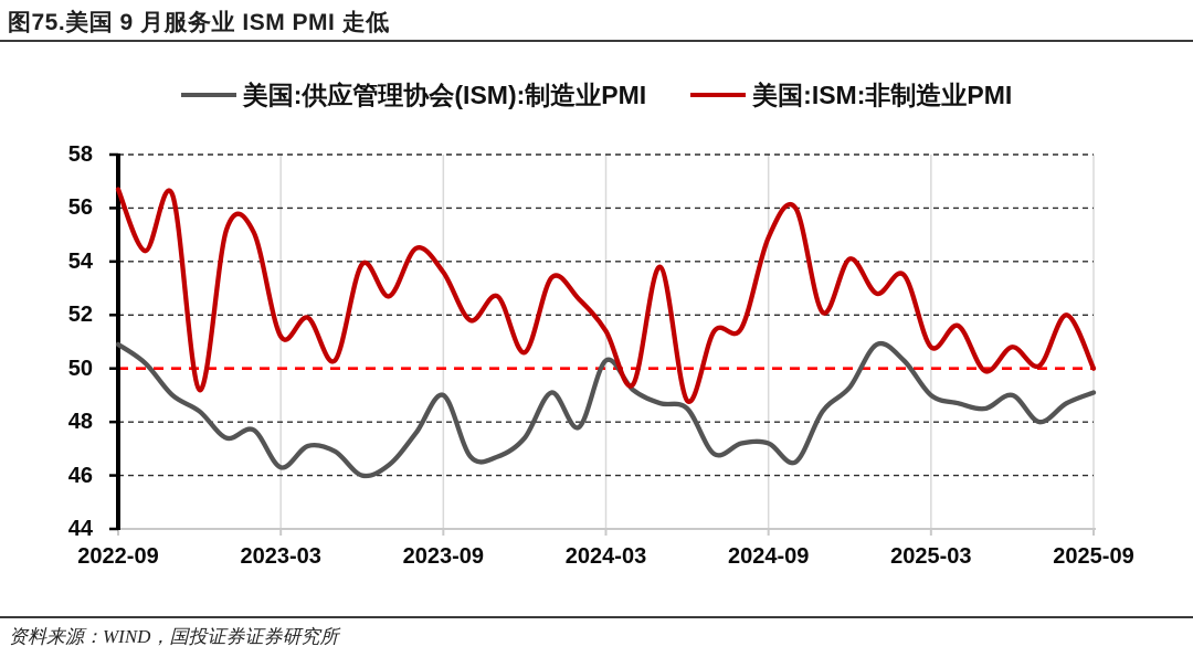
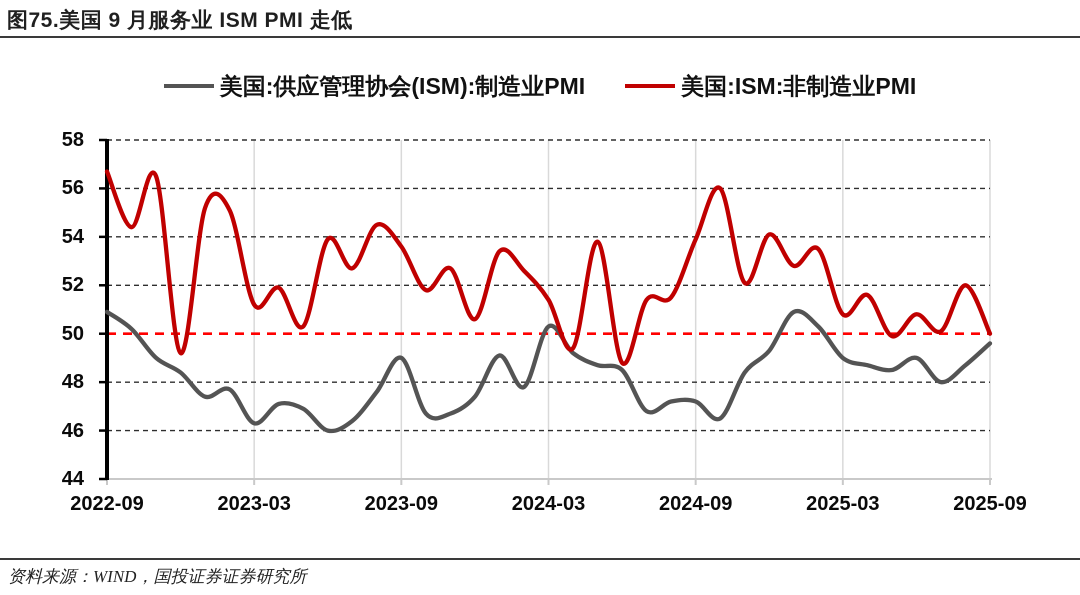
美国:ISM:非制造业PMI/2024-09: 54.9 -> 53.9
美国:供应管理协会(ISM):制造业PMI/2025-09: 49.1 -> 49.6
